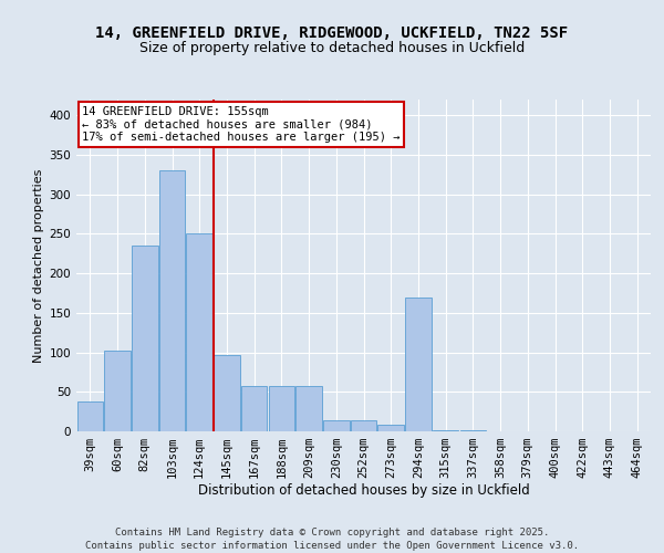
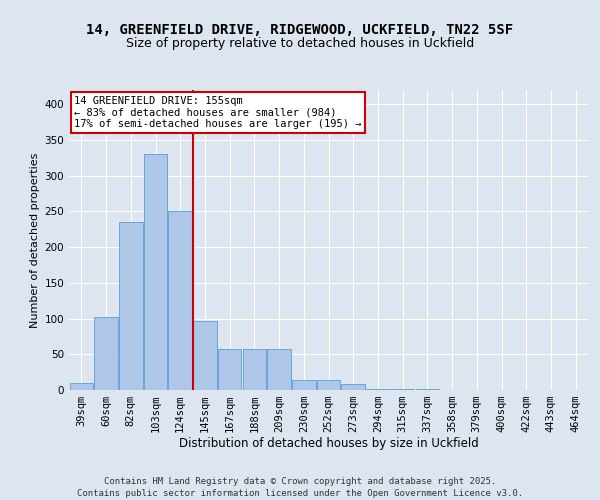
39sqm: 38 -> 10
294sqm: 170 -> 2
